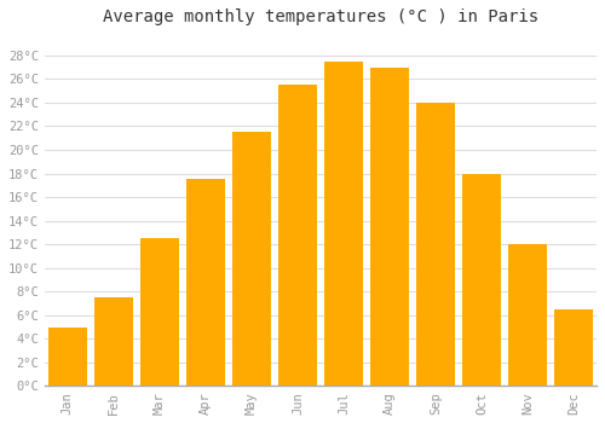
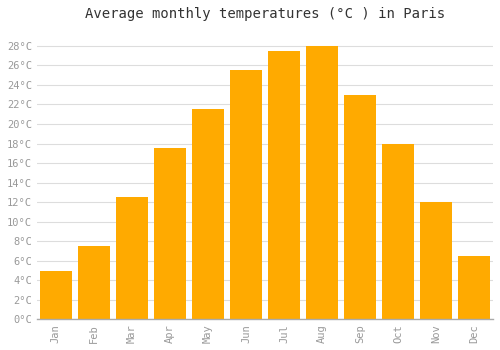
Aug: 27.0°C -> 28.0°C
Sep: 24.0°C -> 23.0°C
